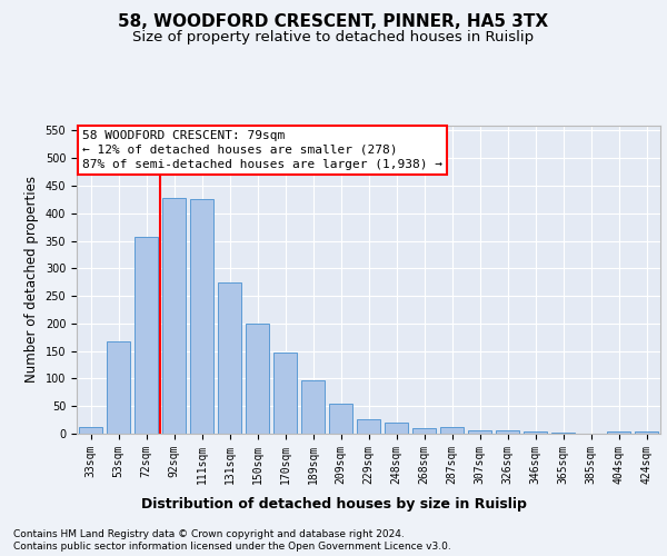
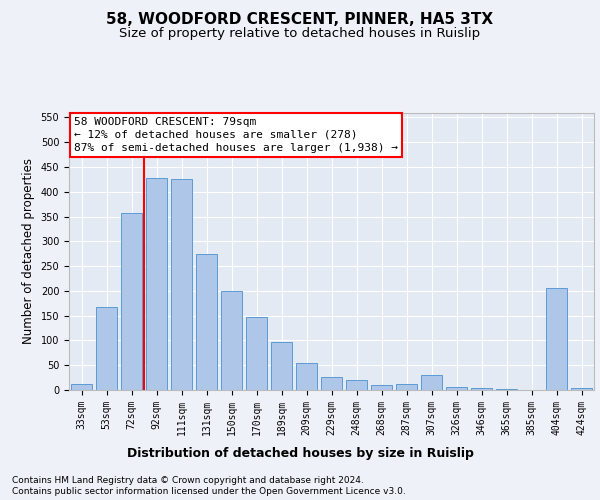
307sqm: 7 -> 30
404sqm: 5 -> 205
